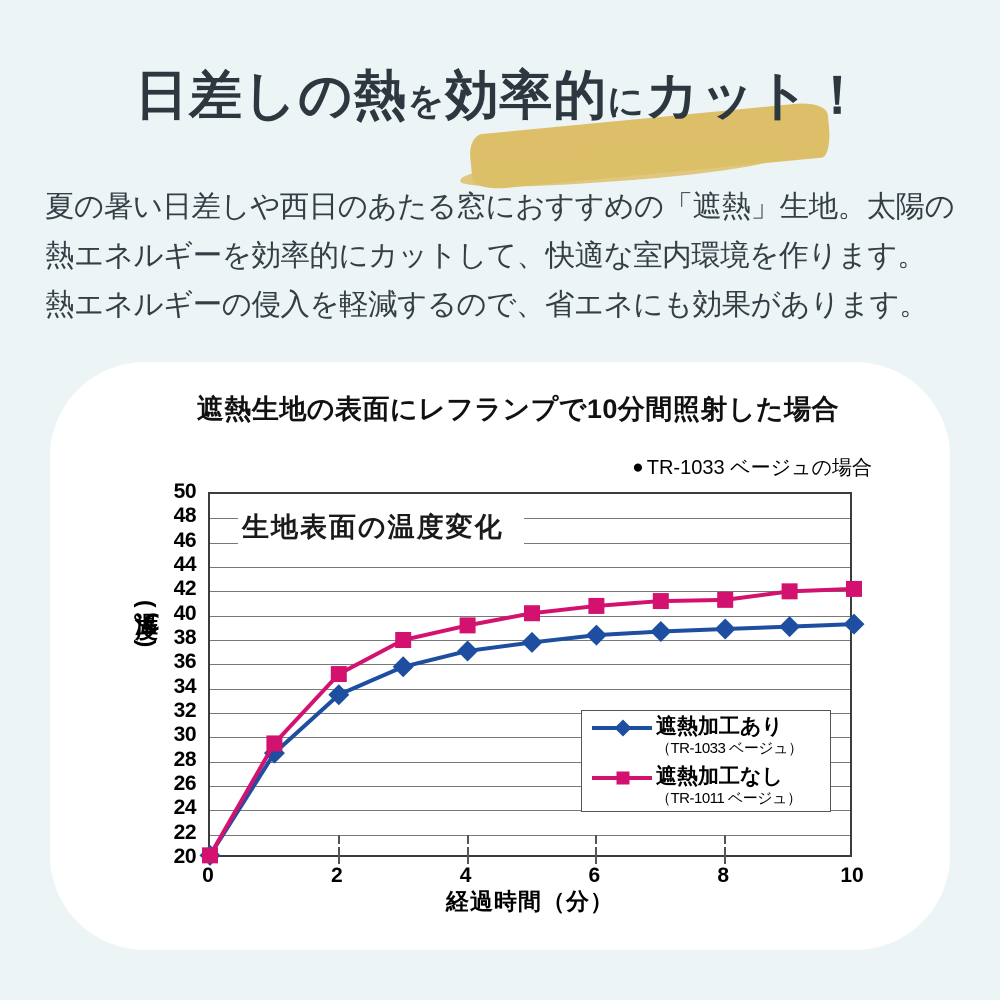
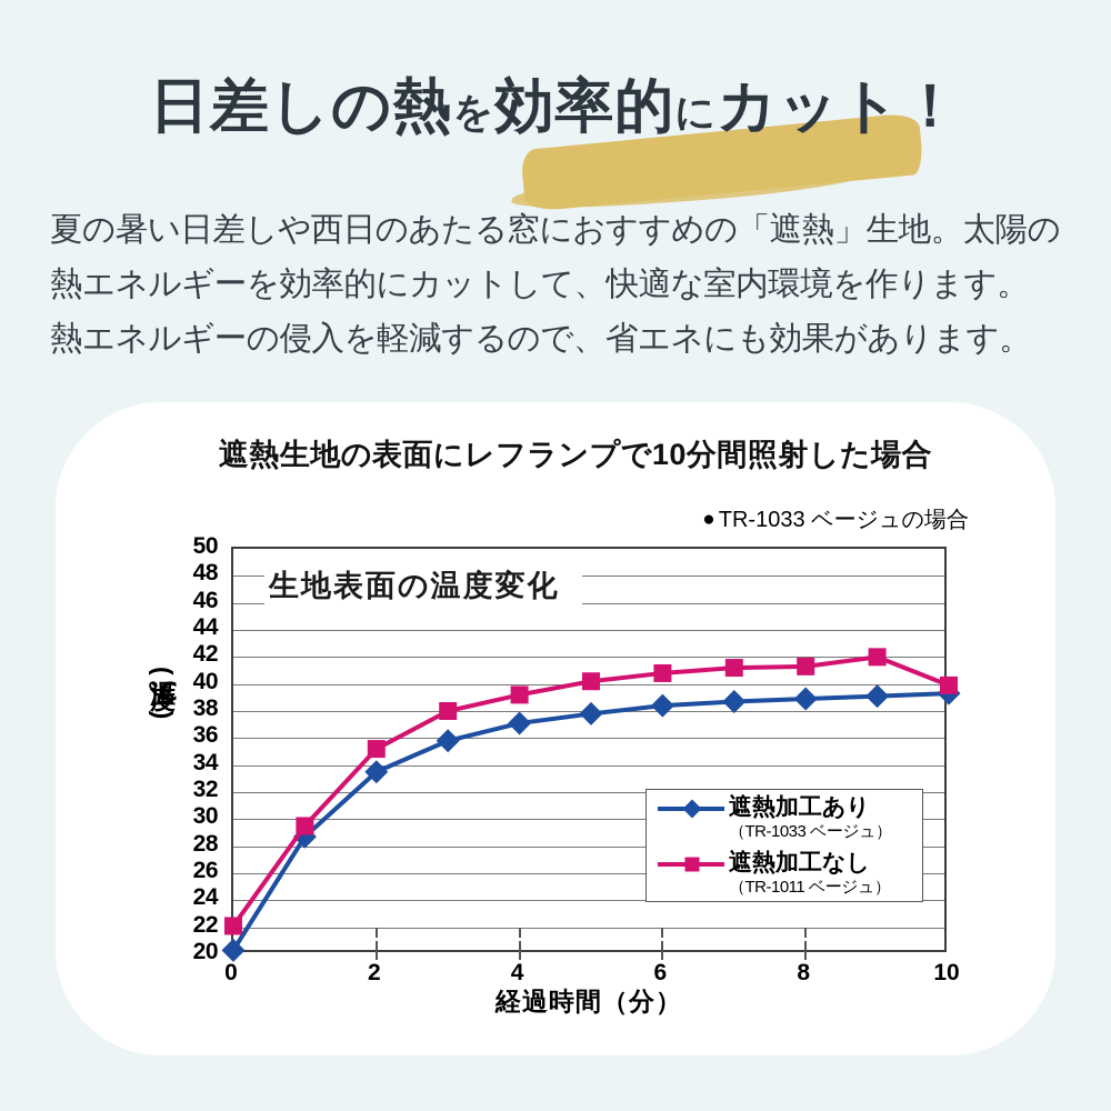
遮熱加工なし/0: 20.3 -> 22.1
遮熱加工なし/10: 42.2 -> 39.9
